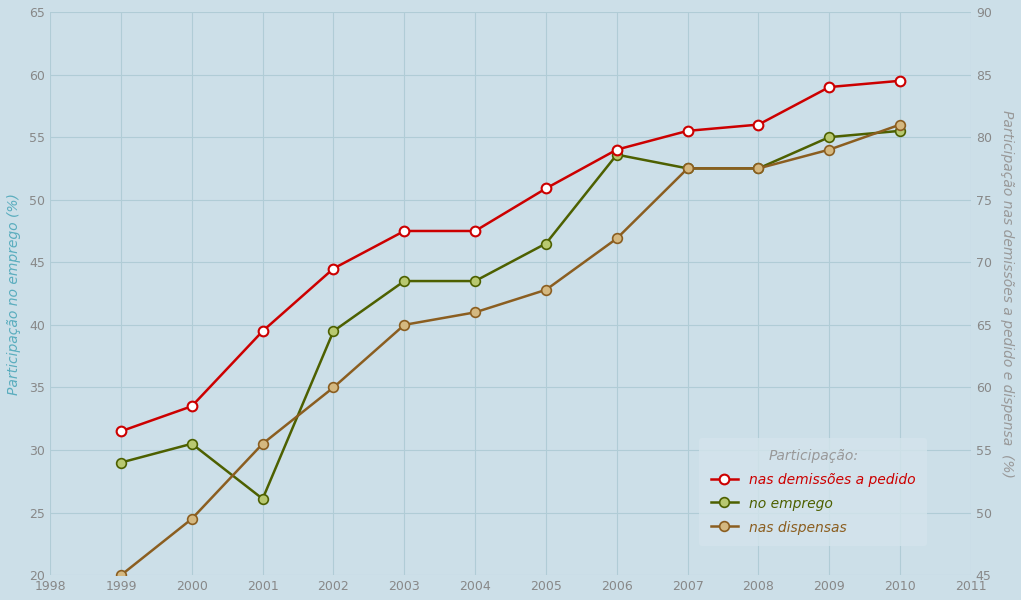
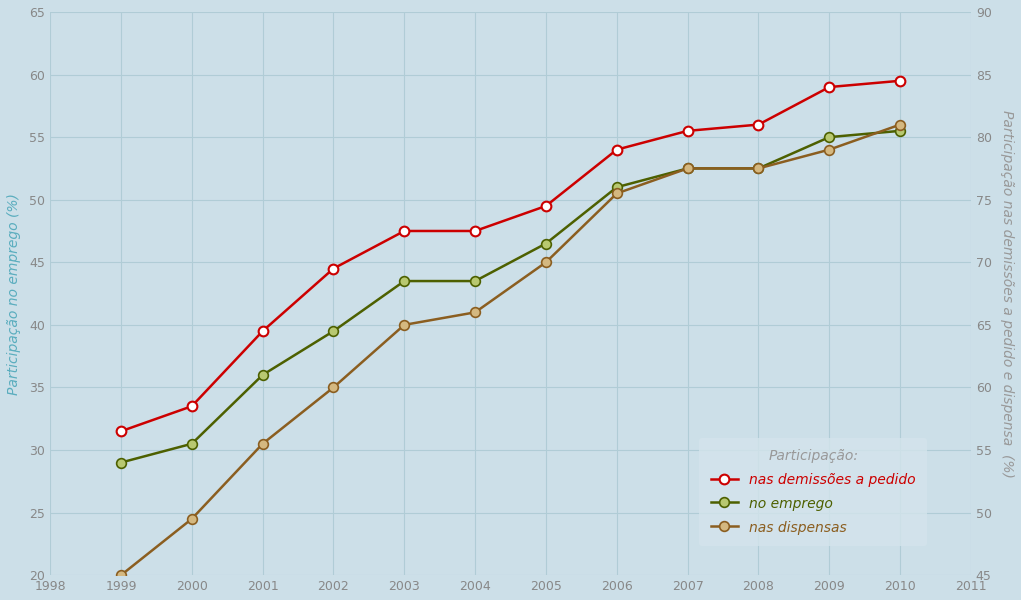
no emprego/2001: 26.1 -> 36.0
nas demissões a pedido/2005: 50.9 -> 49.5
nas dispensas/2005: 42.8 -> 45.0
no emprego/2006: 53.6 -> 51.0
nas dispensas/2006: 46.9 -> 50.5
